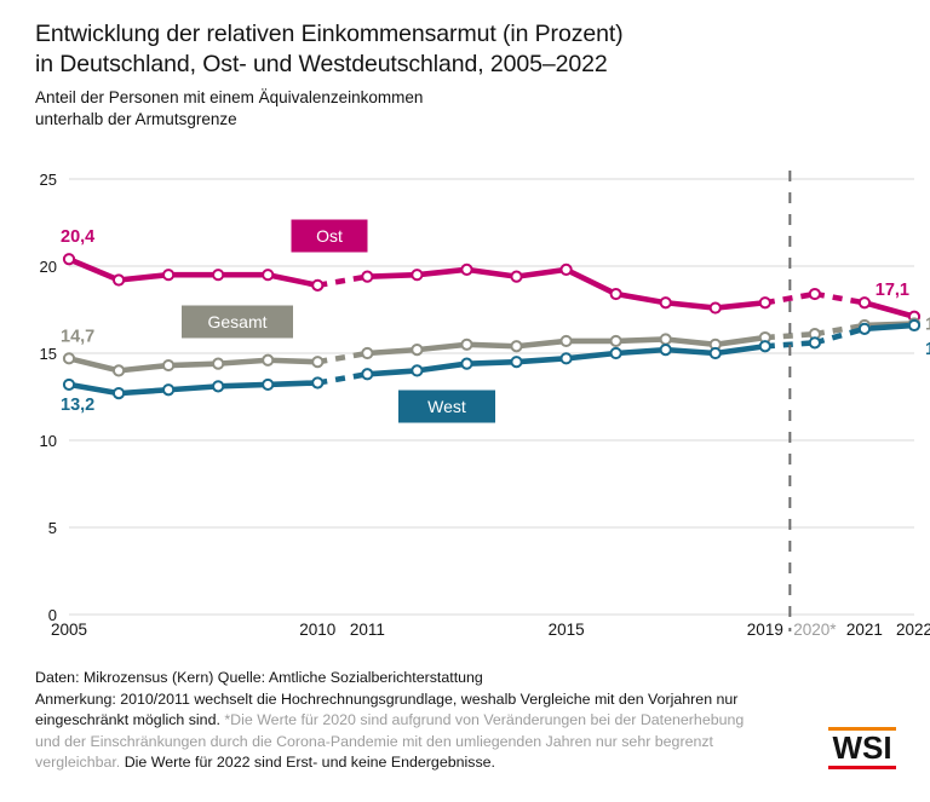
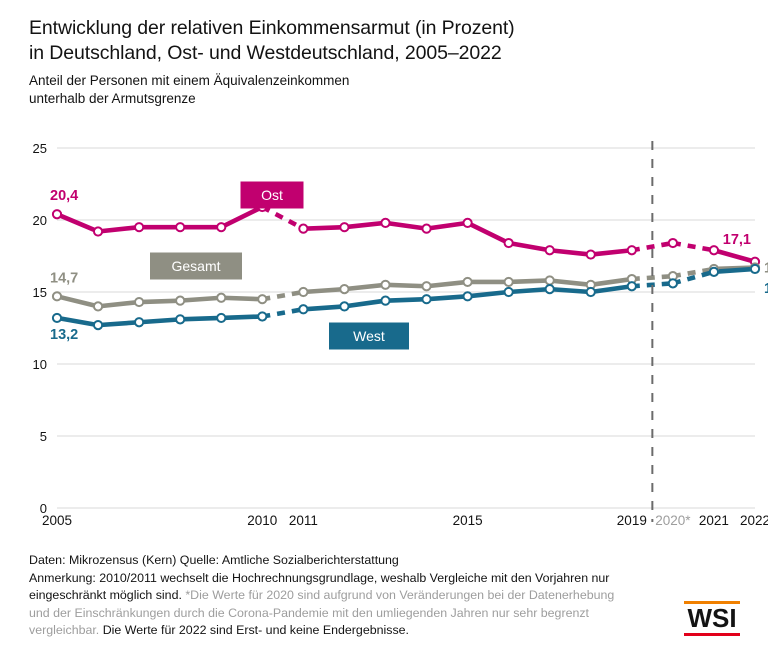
Ost/2010: 18.9 -> 20.9
